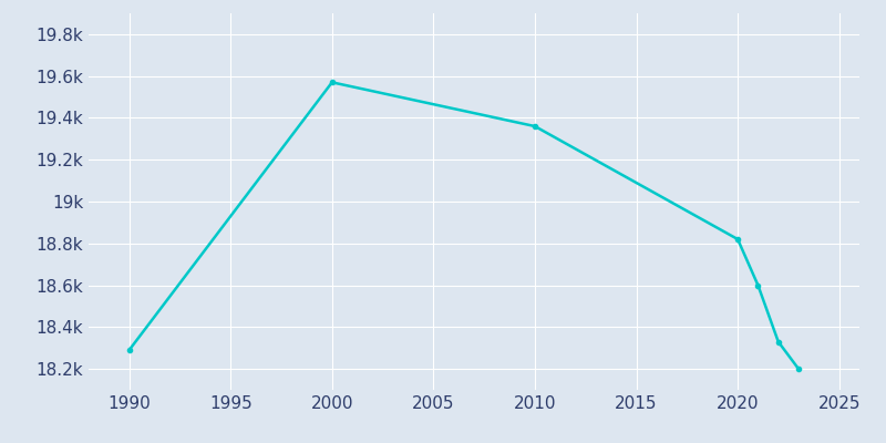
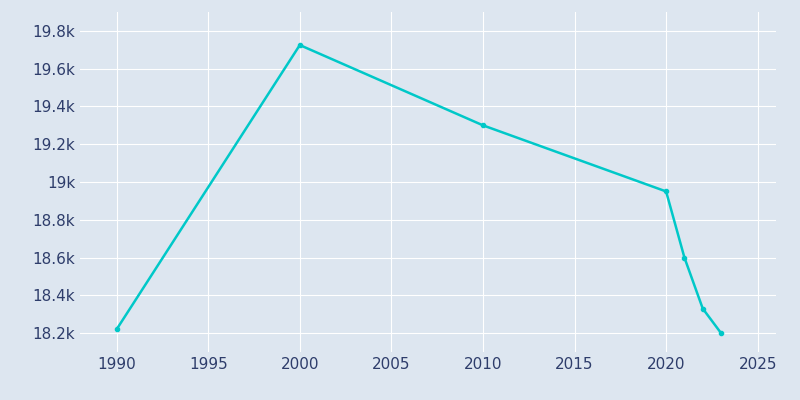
1990: 18.29k -> 18.22k
2000: 19.57k -> 19.72k
2010: 19.36k -> 19.30k
2020: 18.82k -> 18.95k
